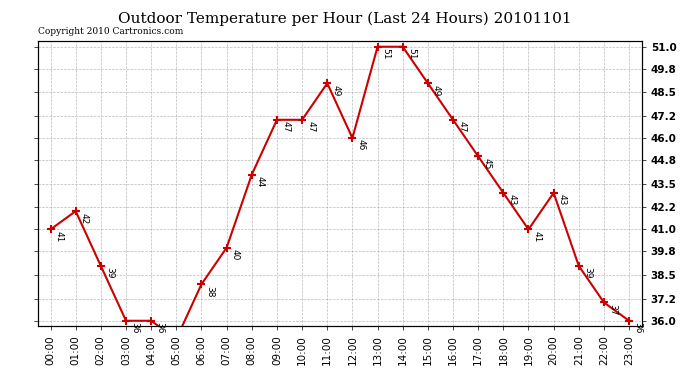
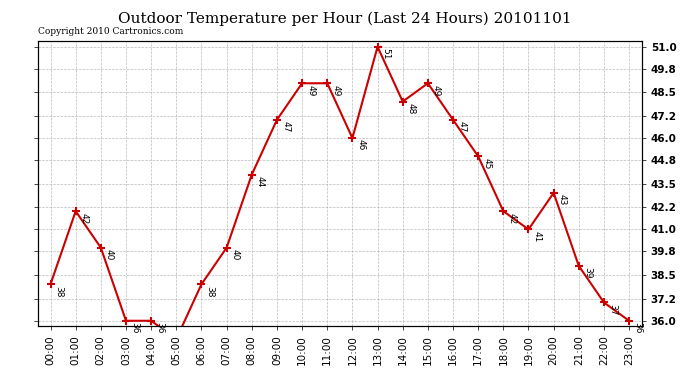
00:00: 41 -> 38
02:00: 39 -> 40
10:00: 47 -> 49
14:00: 51 -> 48
18:00: 43 -> 42
